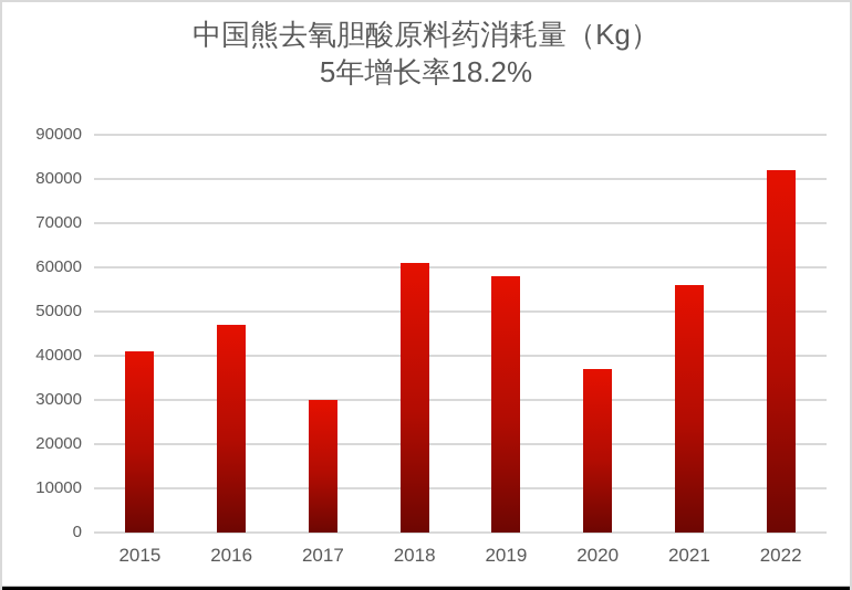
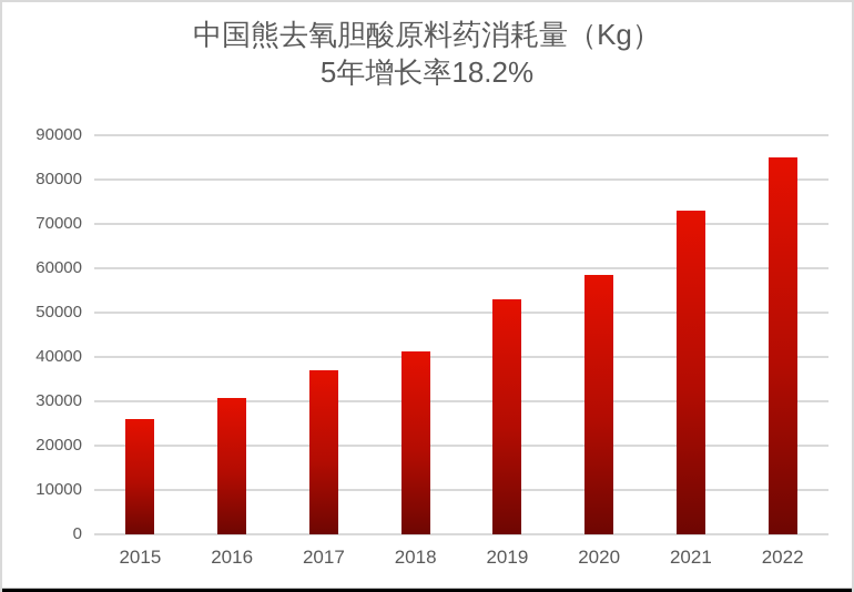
2015: 41000 -> 26000
2016: 47000 -> 31000
2017: 30000 -> 37000
2018: 61000 -> 41000
2019: 58000 -> 53000
2020: 37000 -> 59000
2021: 56000 -> 73000
2022: 82000 -> 85000
